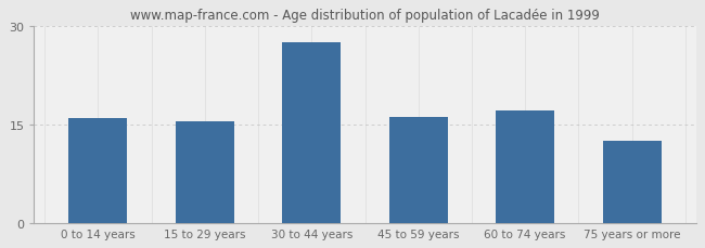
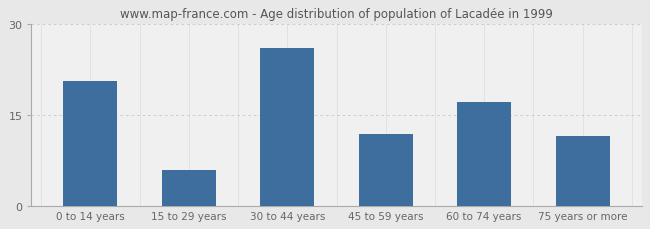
0 to 14 years: 16.0 -> 20.6
15 to 29 years: 15.5 -> 6.0
30 to 44 years: 27.5 -> 26.0
45 to 59 years: 16.2 -> 11.8
75 years or more: 12.5 -> 11.6
